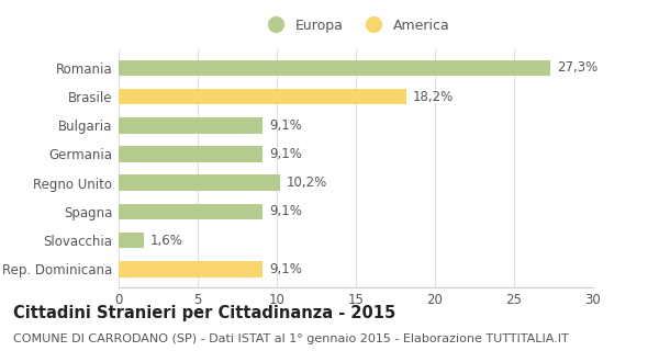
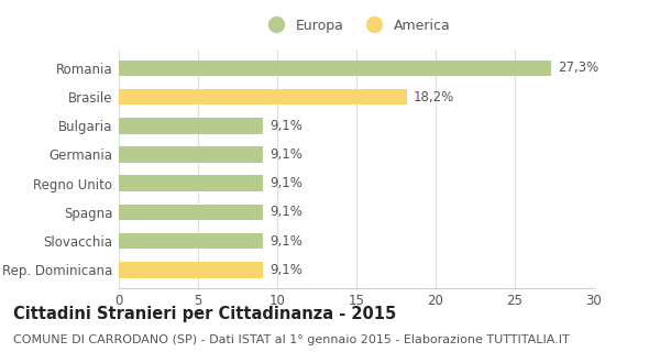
Regno Unito: 10,2% -> 9,1%
Slovacchia: 1,6% -> 9,1%
